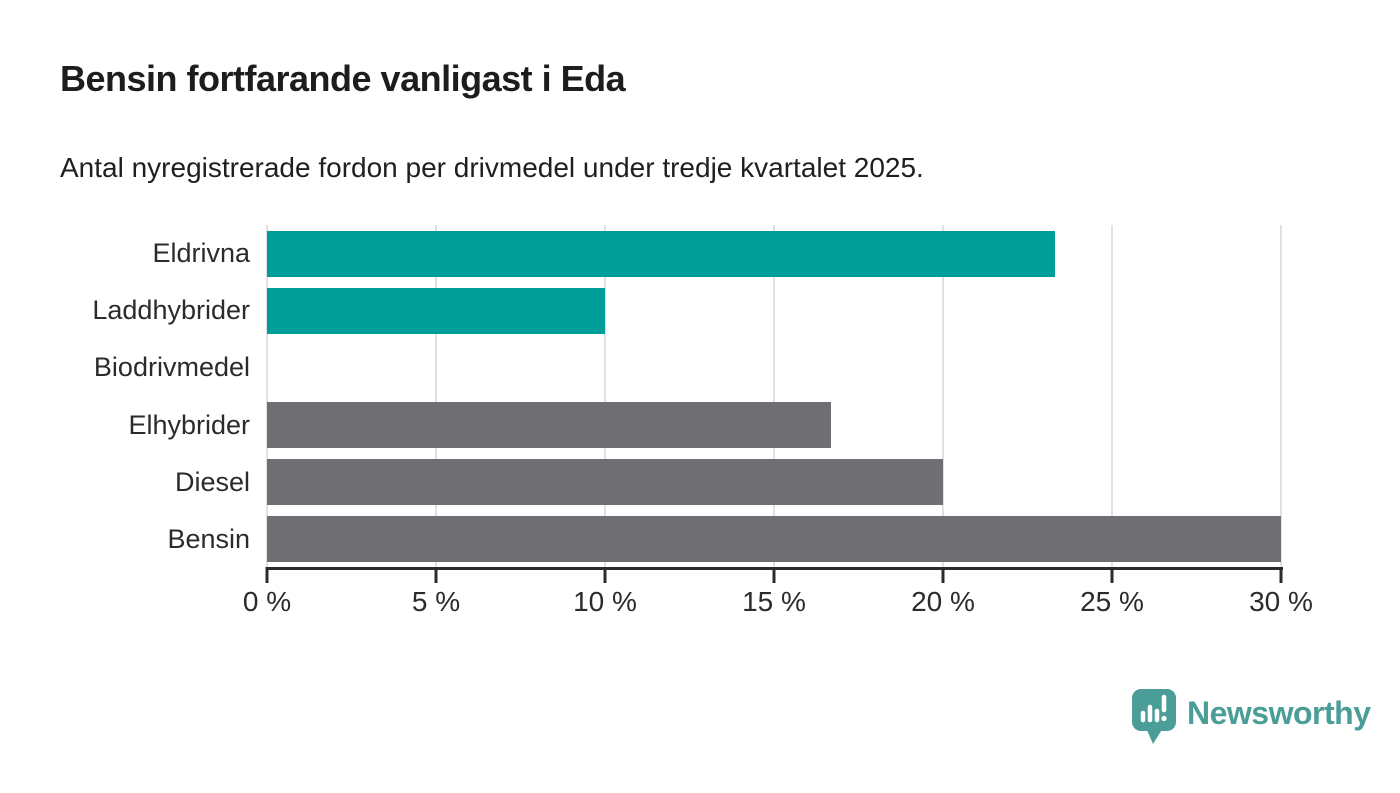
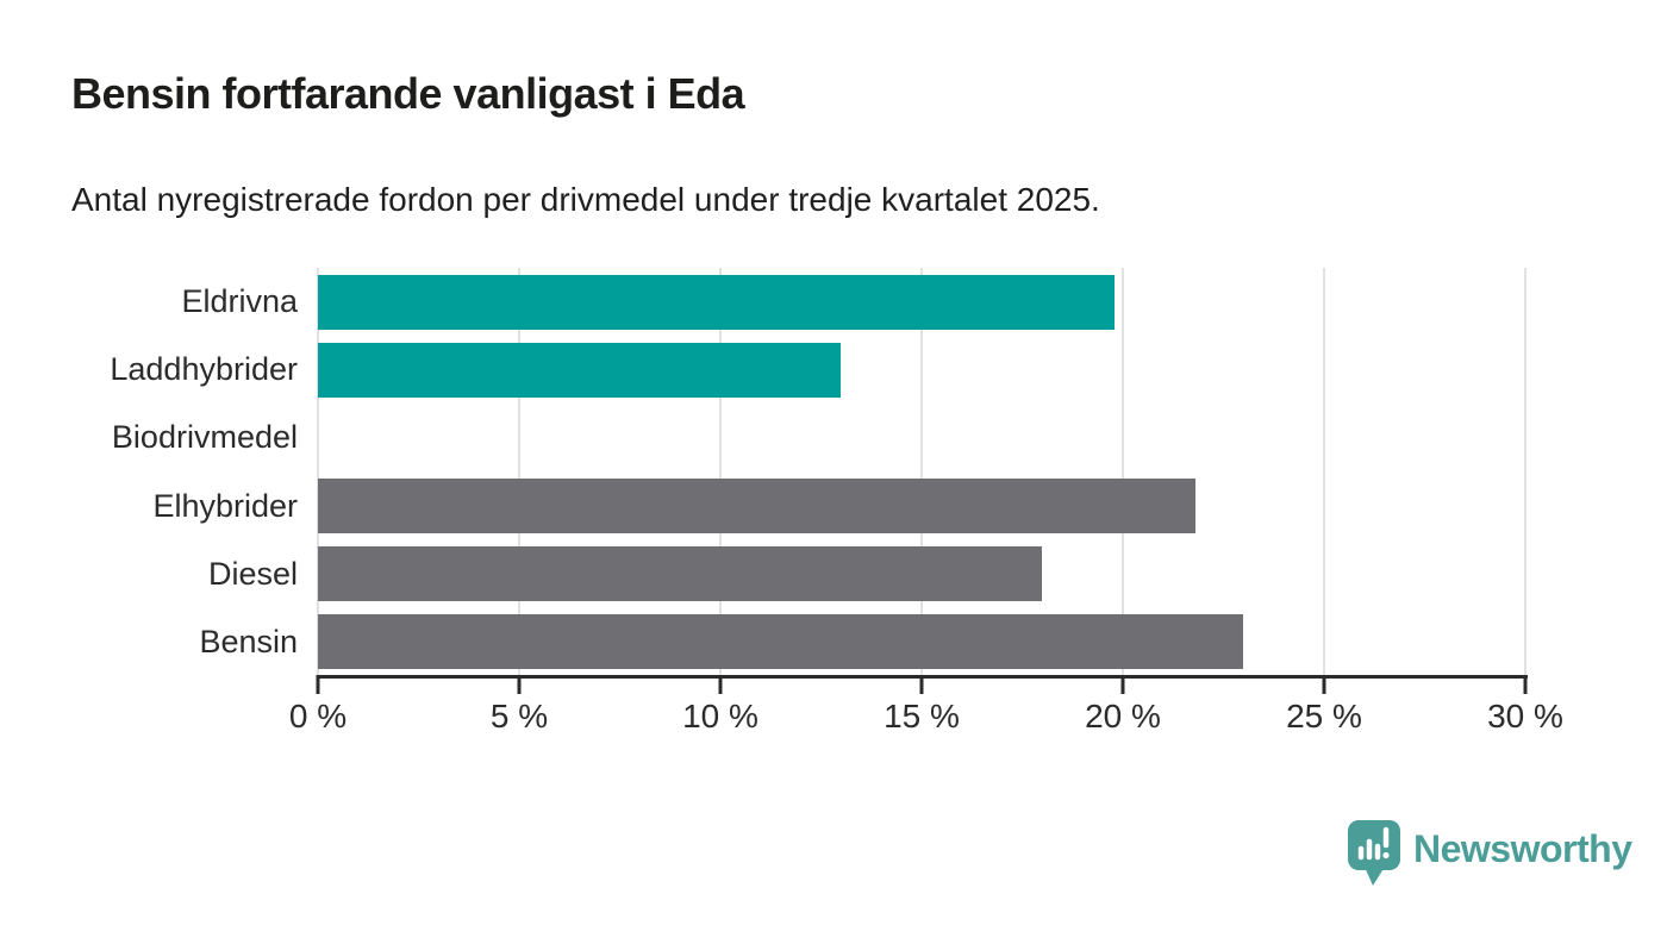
Eldrivna: 23.3% -> 19.8%
Laddhybrider: 10.0% -> 13.0%
Elhybrider: 16.7% -> 21.8%
Diesel: 20.0% -> 18.0%
Bensin: 30.0% -> 23.0%
